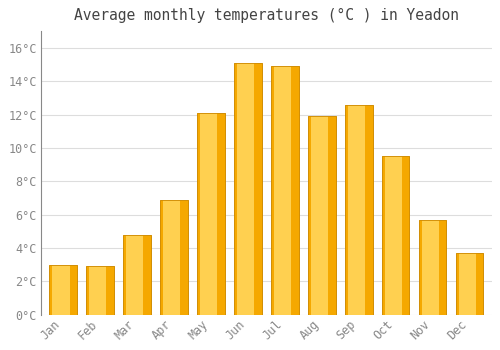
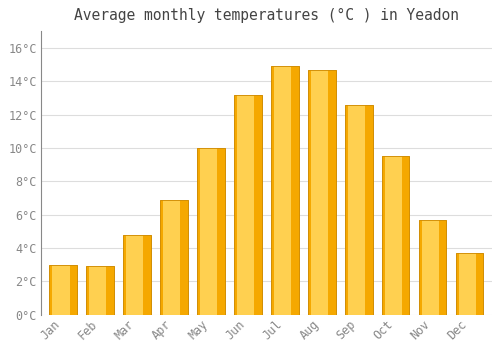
May: 12.1°C -> 10.0°C
Jun: 15.1°C -> 13.2°C
Aug: 11.9°C -> 14.7°C
